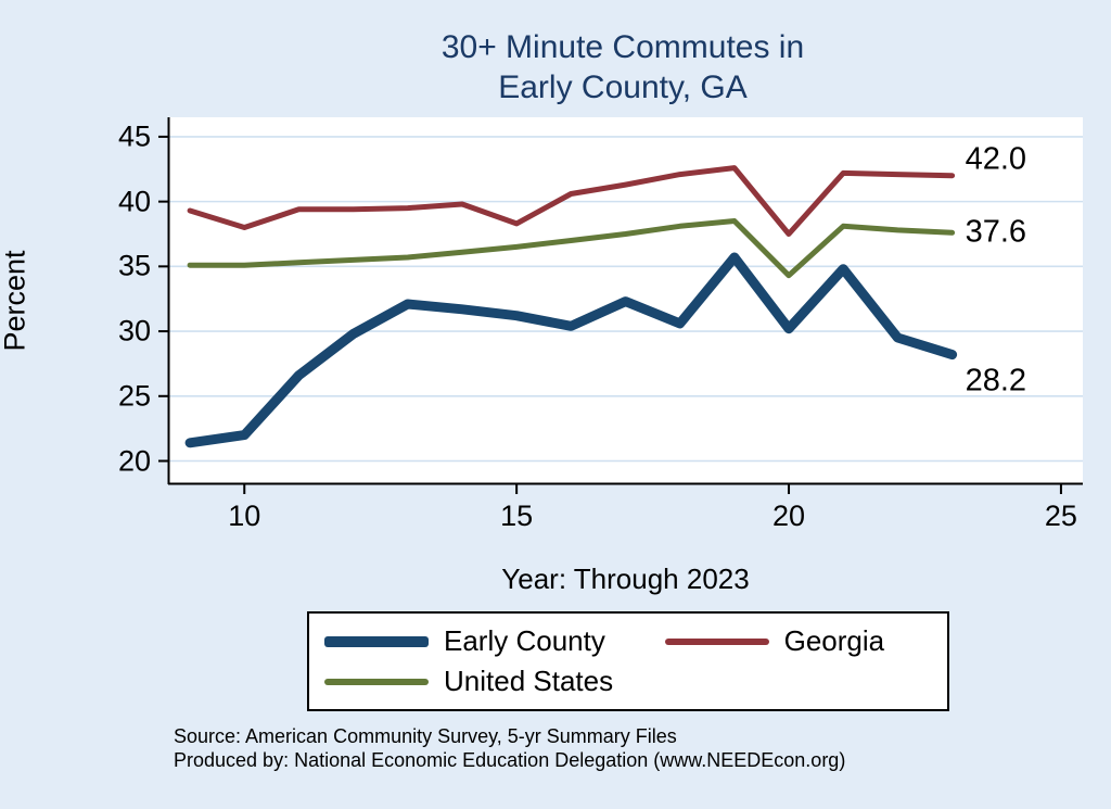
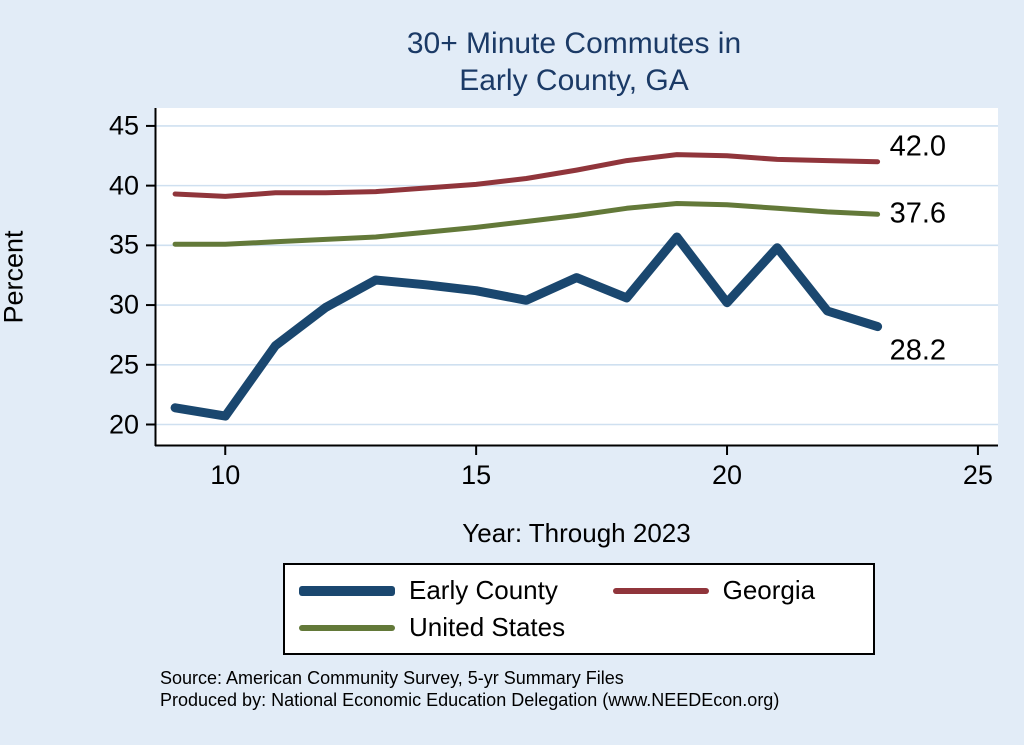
Early County/10: 22.0 -> 20.7
Georgia/10: 38.0 -> 39.1
Georgia/15: 38.3 -> 40.1
Georgia/20: 37.5 -> 42.5
United States/20: 34.3 -> 38.4
